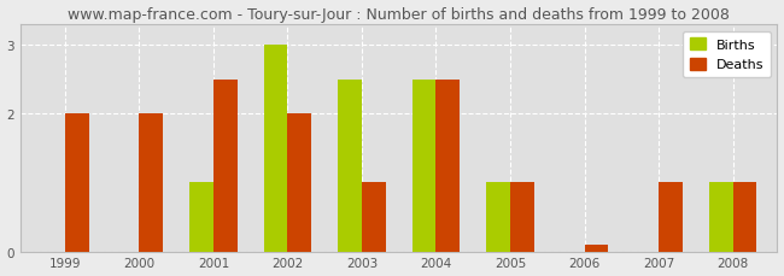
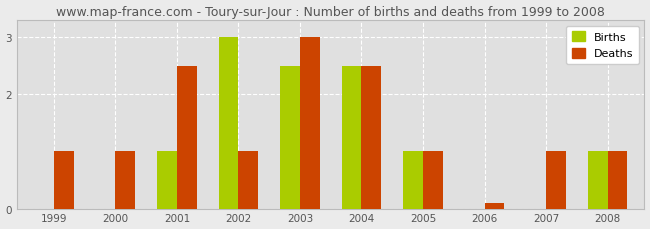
Deaths/1999: 2.0 -> 1.0
Deaths/2000: 2.0 -> 1.0
Deaths/2002: 2.0 -> 1.0
Deaths/2003: 1.0 -> 3.0
